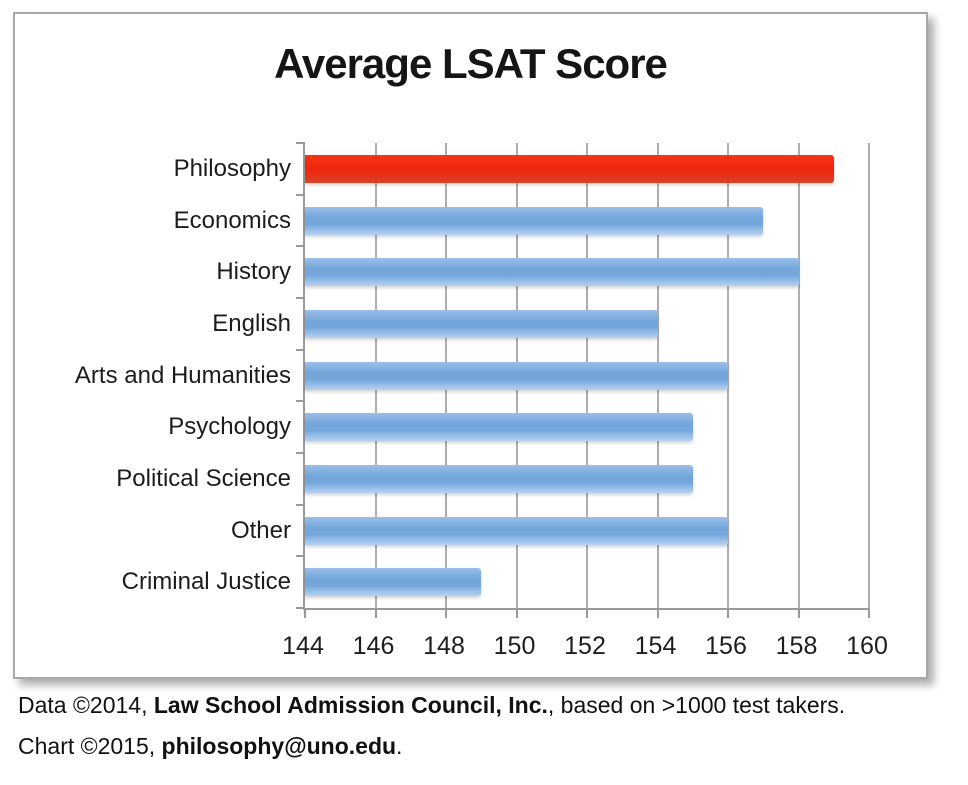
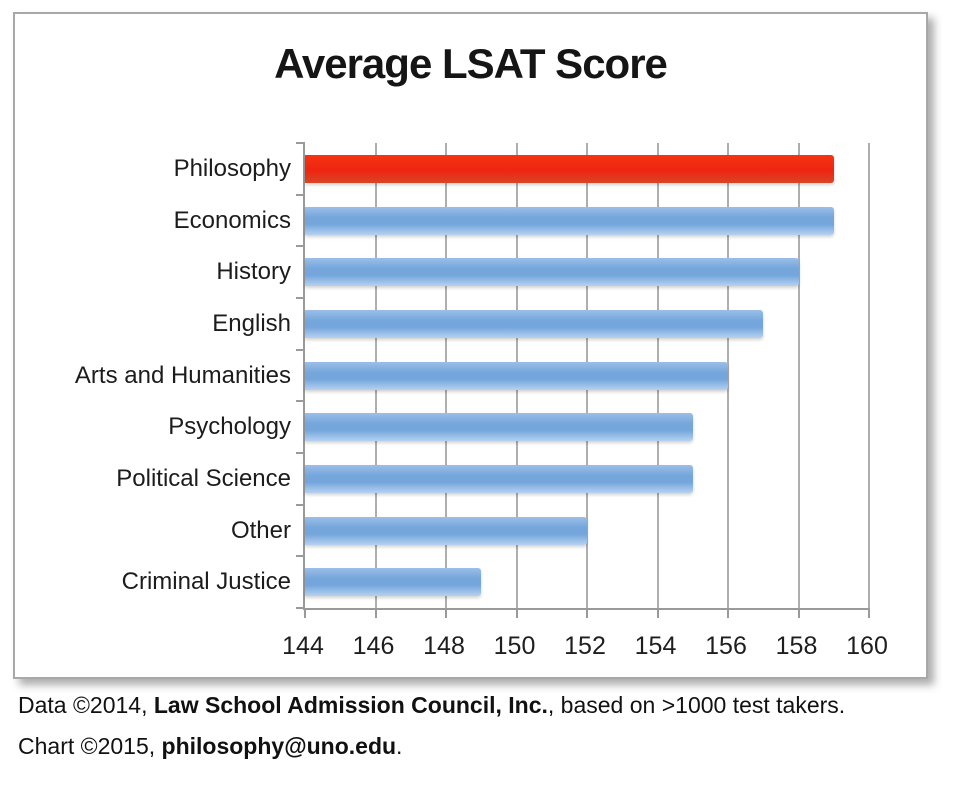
Economics: 157 -> 159
English: 154 -> 157
Other: 156 -> 152
